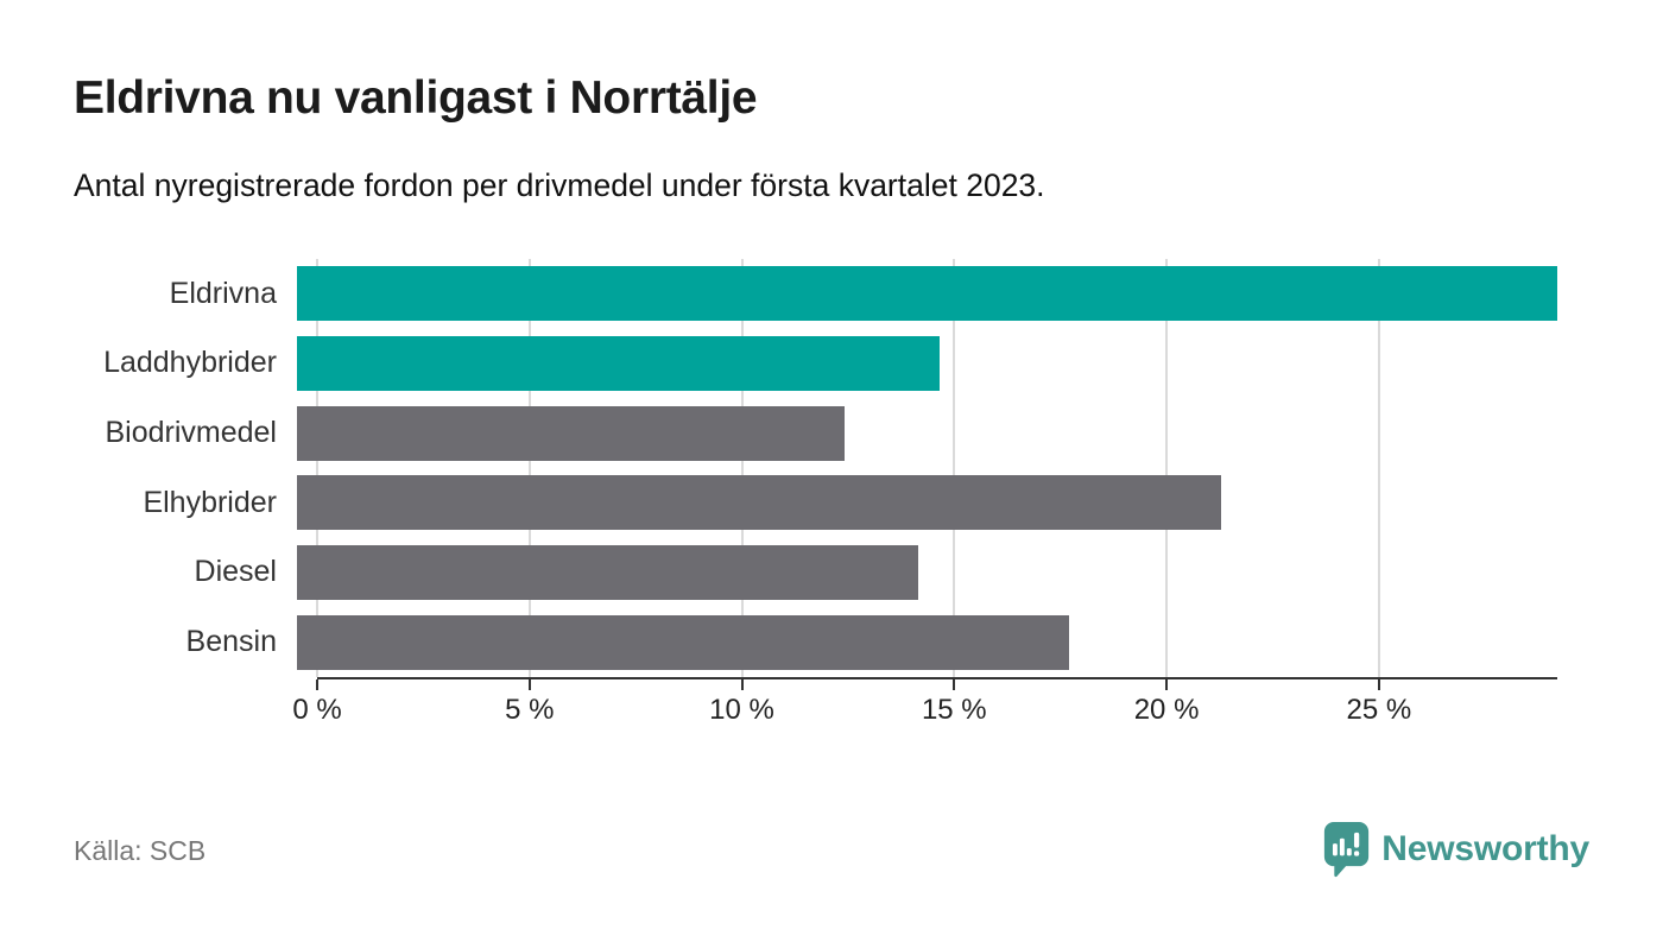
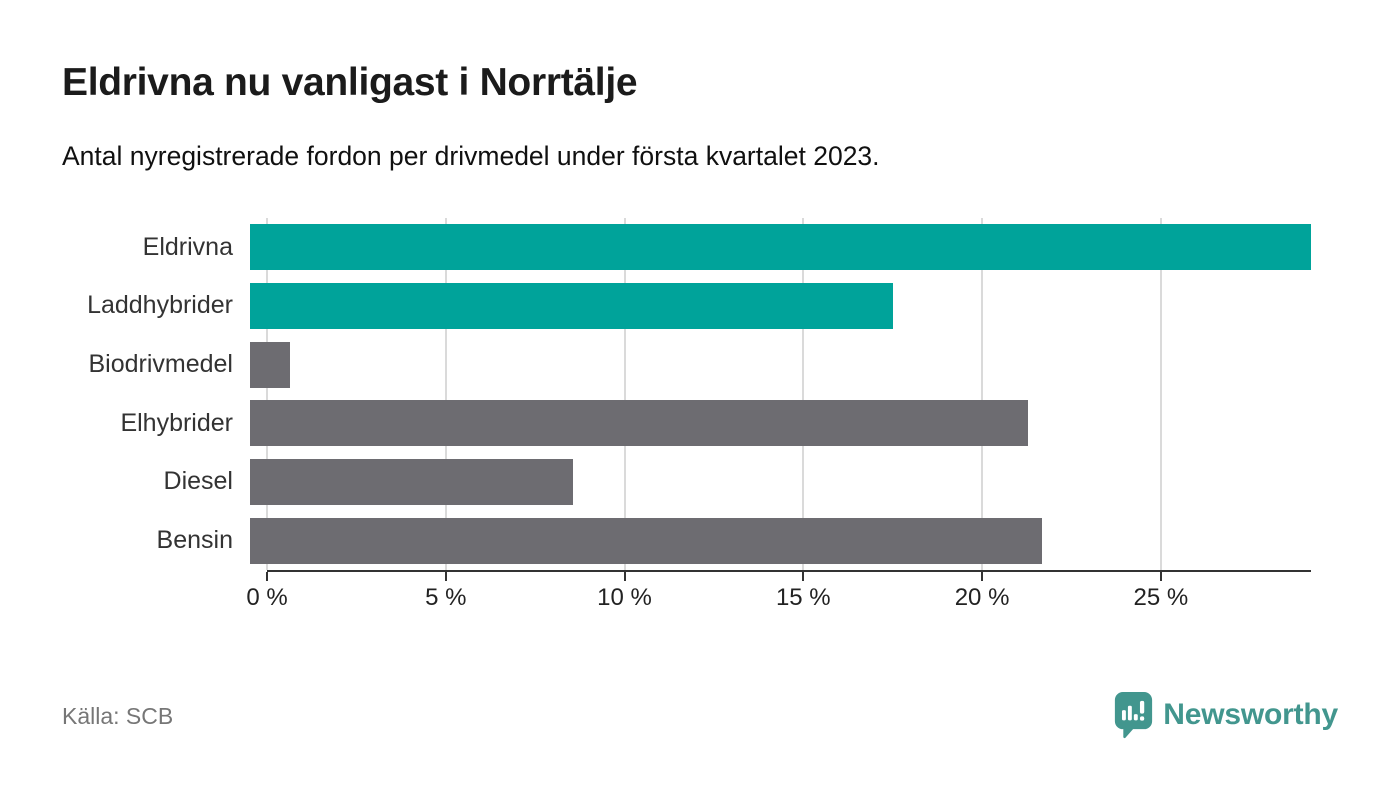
Laddhybrider: 14.9% -> 17.7%
Biodrivmedel: 12.7% -> 1.1%
Diesel: 14.4% -> 8.9%
Bensin: 17.9% -> 21.8%
